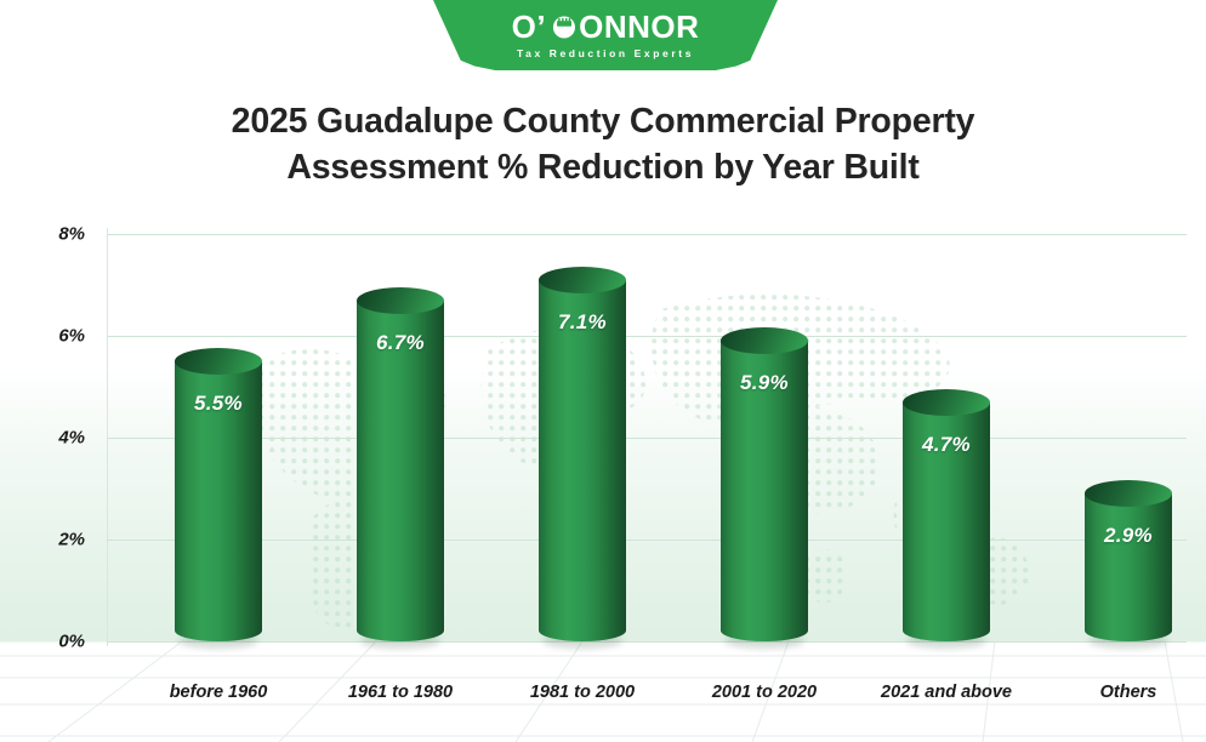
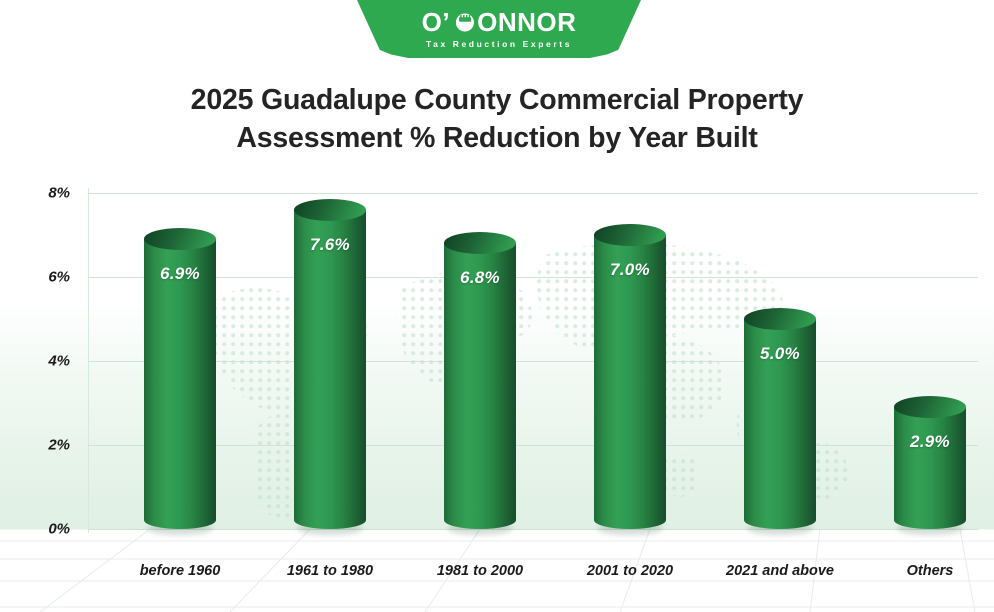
before 1960: 5.5% -> 6.9%
1961 to 1980: 6.7% -> 7.6%
1981 to 2000: 7.1% -> 6.8%
2001 to 2020: 5.9% -> 7.0%
2021 and above: 4.7% -> 5.0%
